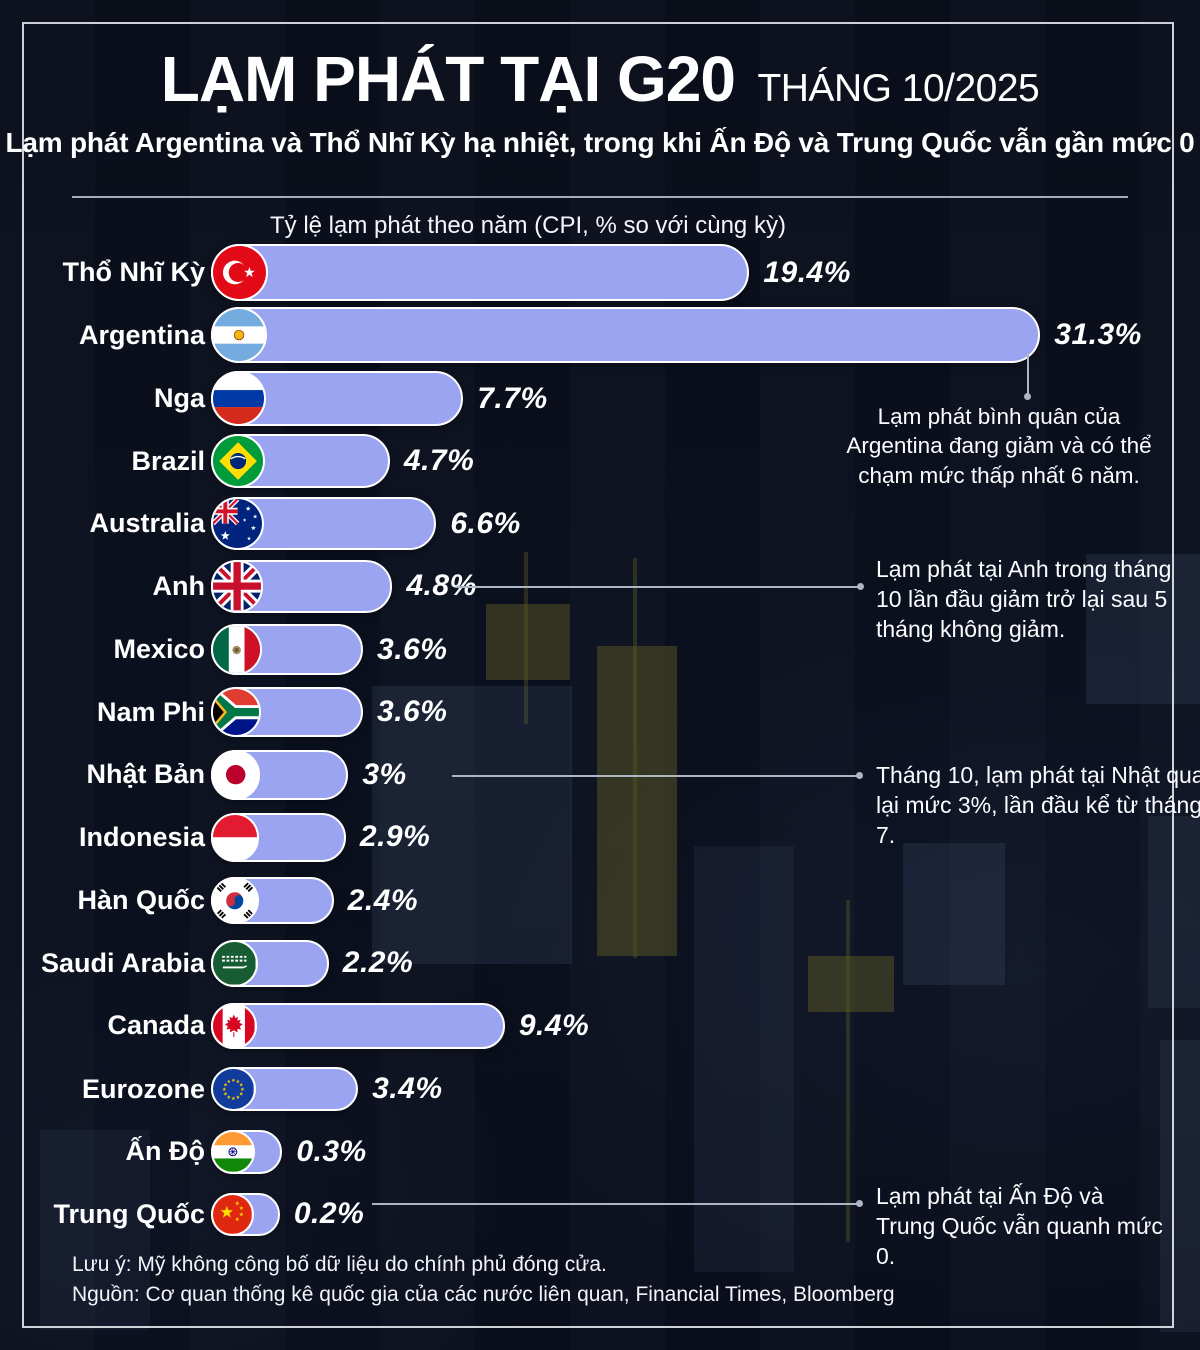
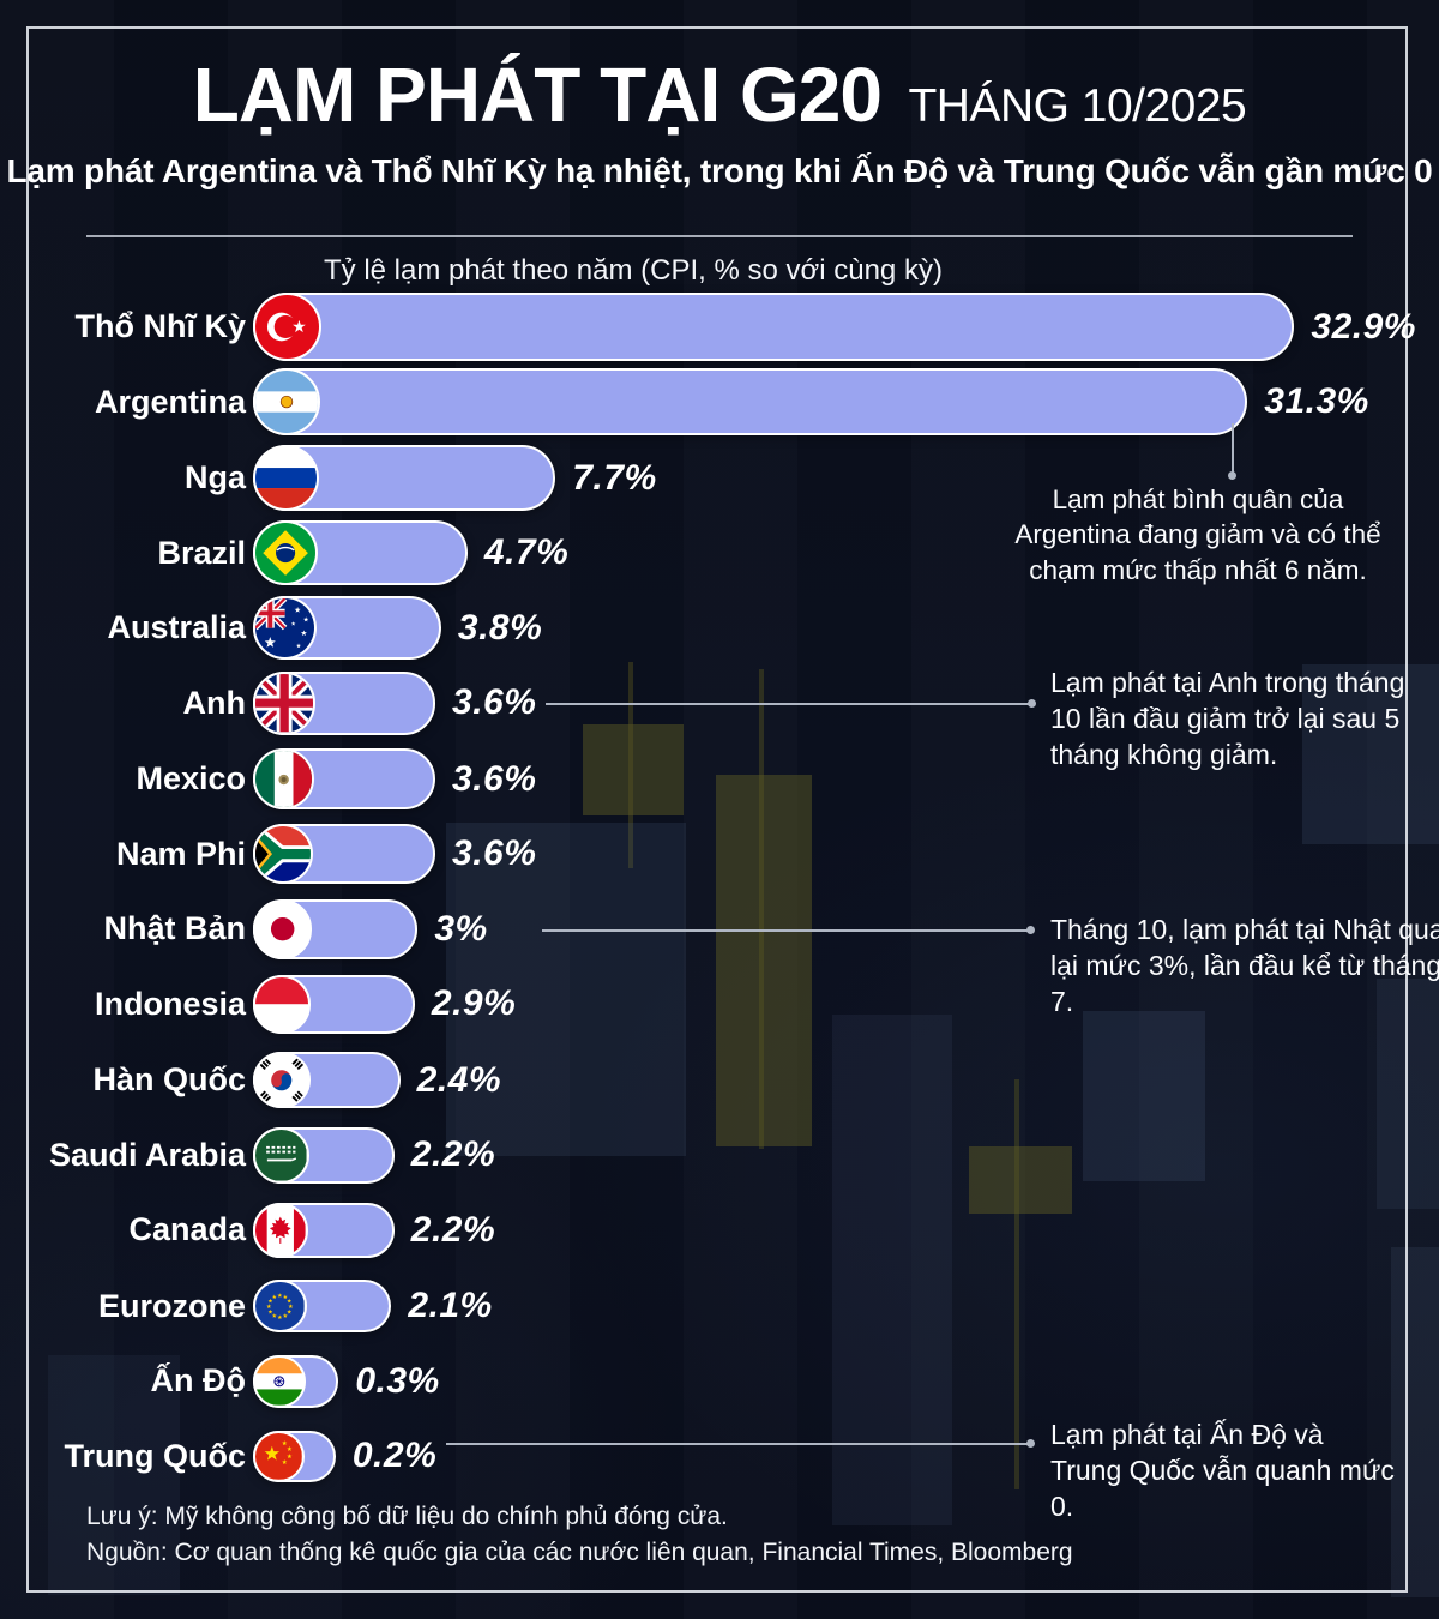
Thổ Nhĩ Kỳ: 19.4% -> 32.9%
Australia: 6.6% -> 3.8%
Anh: 4.8% -> 3.6%
Canada: 9.4% -> 2.2%
Eurozone: 3.4% -> 2.1%
